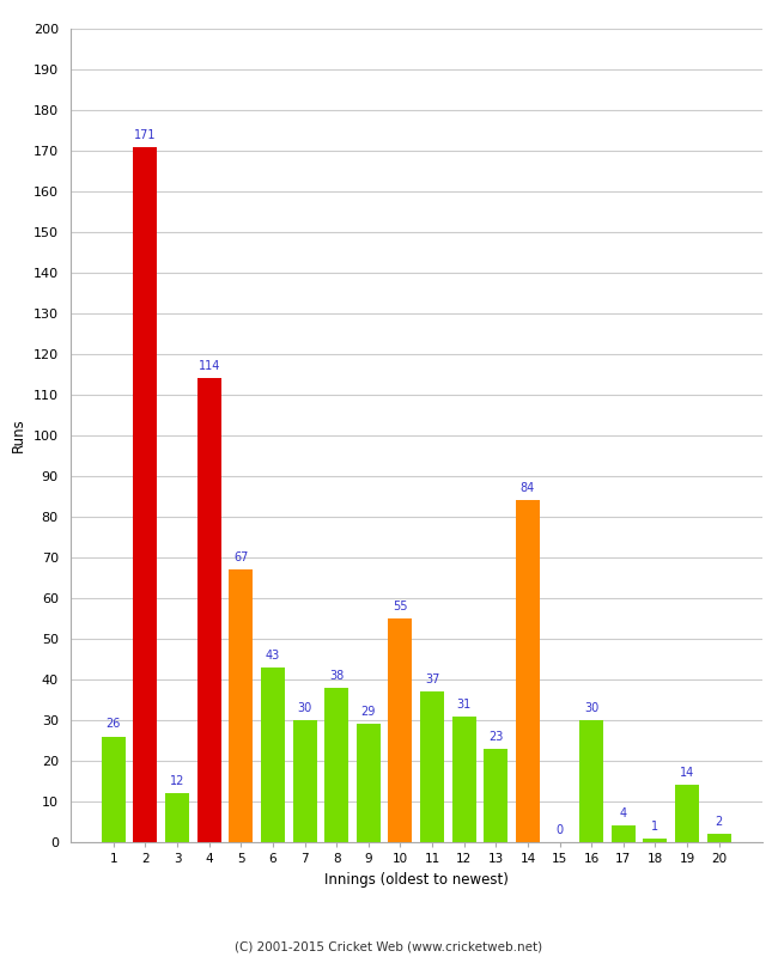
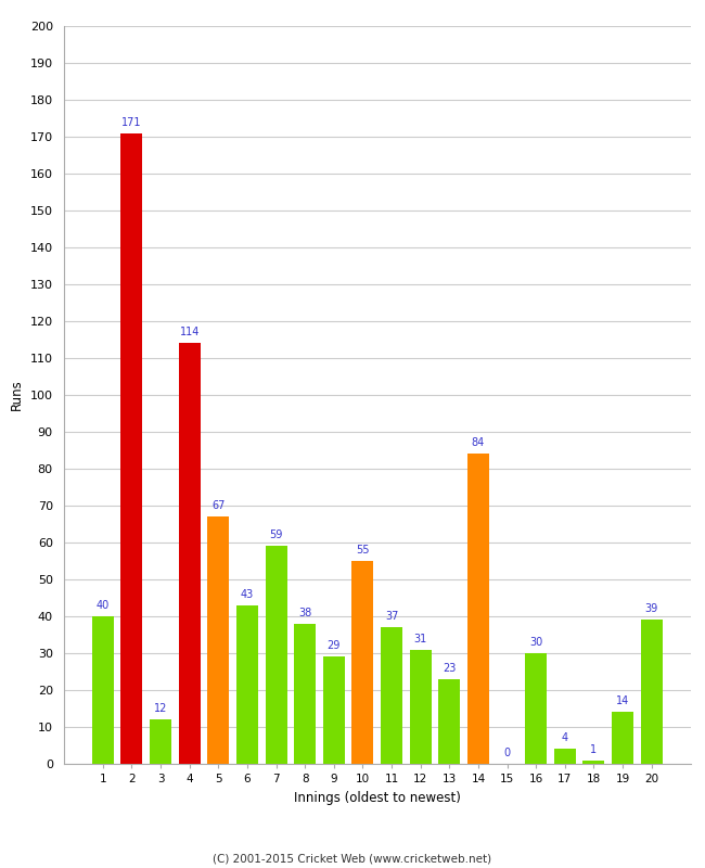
1: 26 -> 40
7: 30 -> 59
20: 2 -> 39
